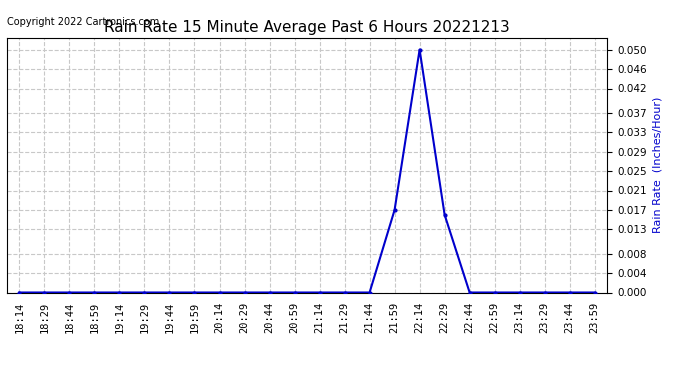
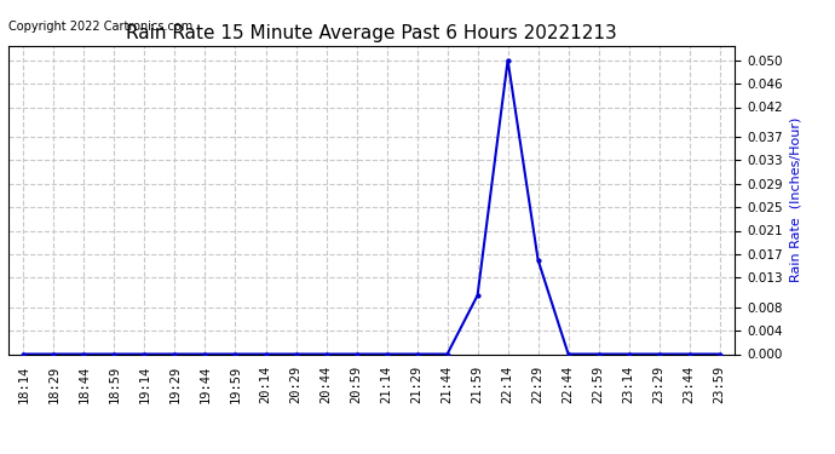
21:59: 0.017 -> 0.010
